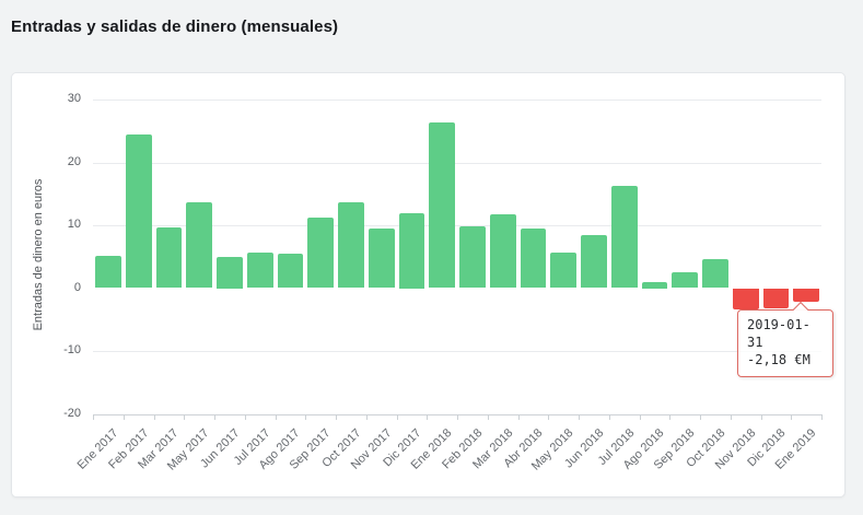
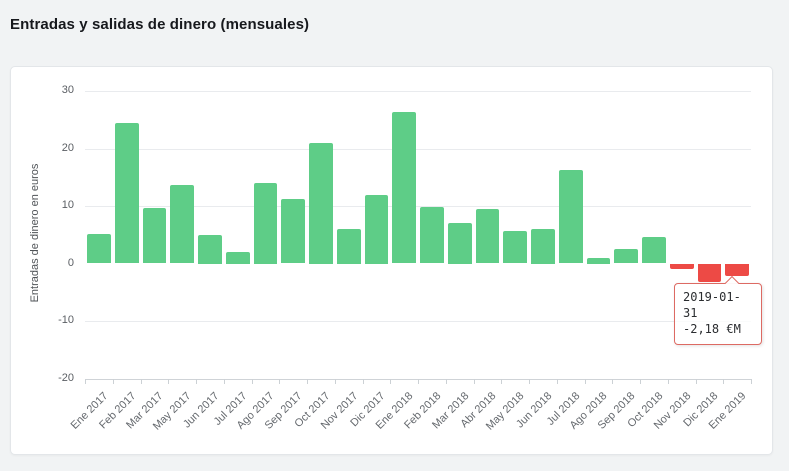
Jul 2017: 6 -> 2
Ago 2017: 5 -> 14
Oct 2017: 14 -> 21
Nov 2017: 9 -> 6
Mar 2018: 12 -> 7
Jun 2018: 8 -> 6
Nov 2018: -3 -> -1
